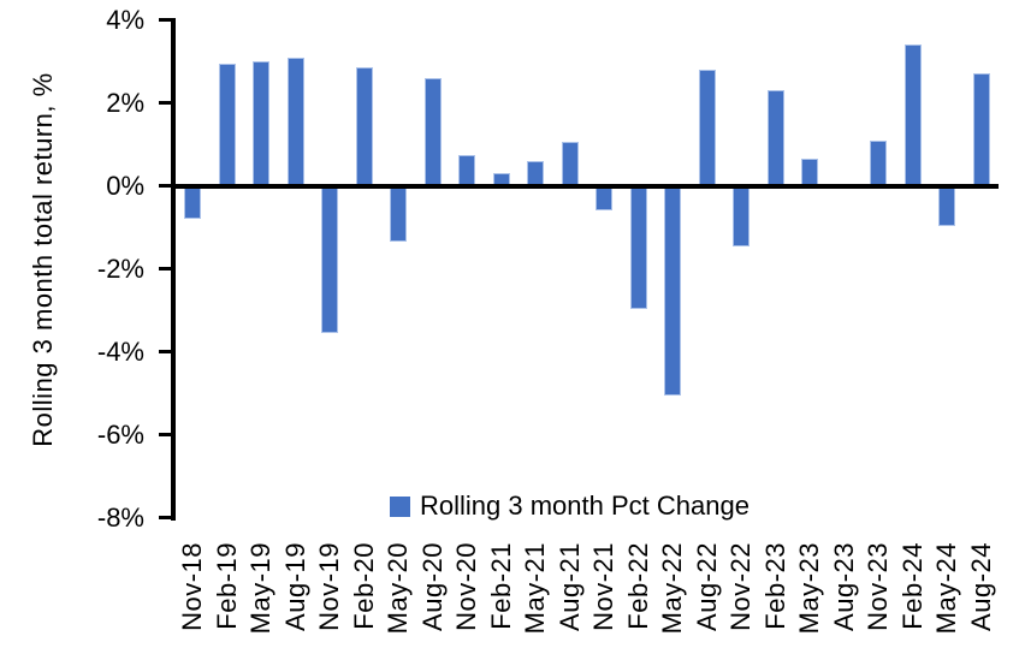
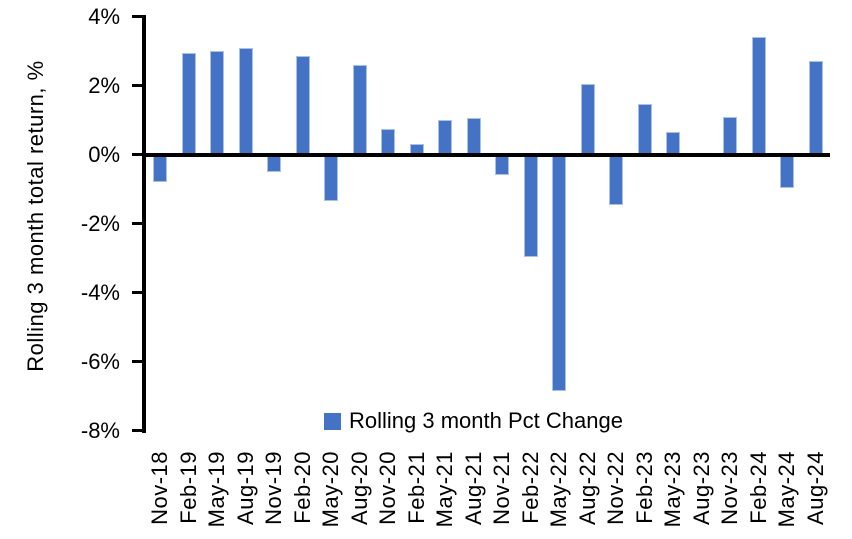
Nov-19: -3.5% -> -0.5%
May-21: 0.6% -> 1.0%
May-22: -5.0% -> -6.8%
Aug-22: 2.8% -> 2.0%
Feb-23: 2.3% -> 1.4%
